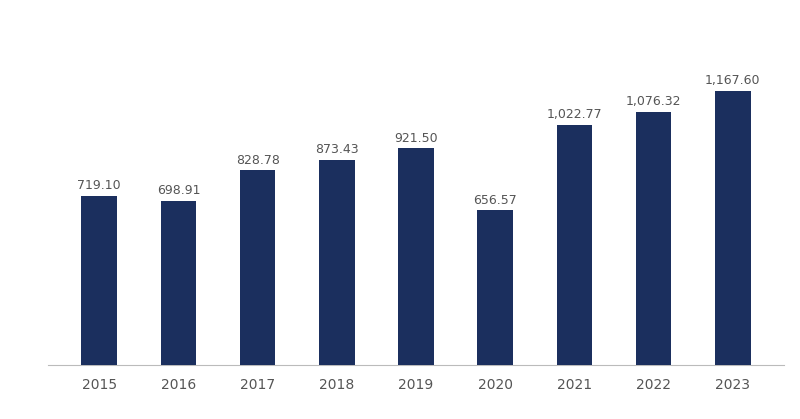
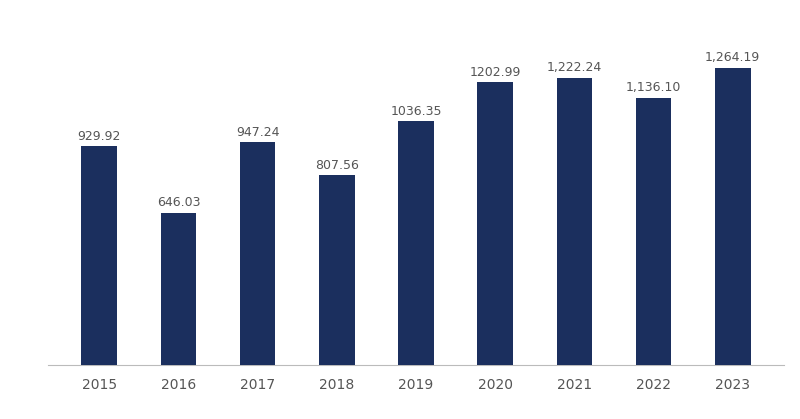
2015: 719.10 -> 929.92
2016: 698.91 -> 646.03
2017: 828.78 -> 947.24
2018: 873.43 -> 807.56
2019: 921.50 -> 1036.35
2020: 656.57 -> 1202.99
2021: 1,022.77 -> 1,222.24
2022: 1,076.32 -> 1,136.10
2023: 1,167.60 -> 1,264.19
